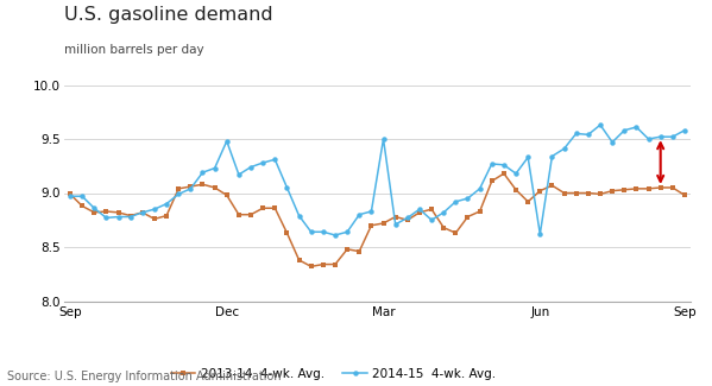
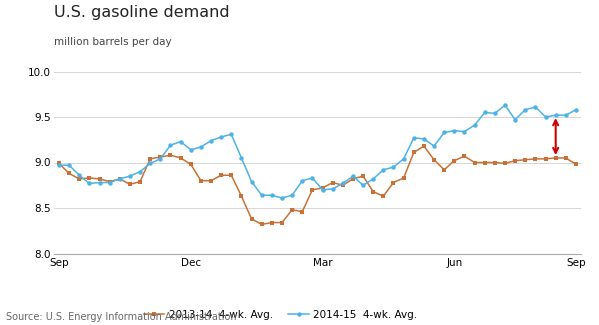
2014-15 4-wk. Avg./Dec: 9.48 -> 9.14
2014-15 4-wk. Avg./Mar: 9.50 -> 8.70
2014-15 4-wk. Avg./Jun: 8.62 -> 9.35
